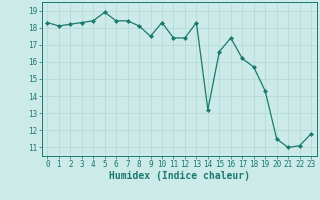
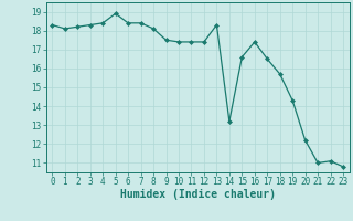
10: 18.3 -> 17.4
17: 16.2 -> 16.5
20: 11.5 -> 12.2
23: 11.8 -> 10.8
